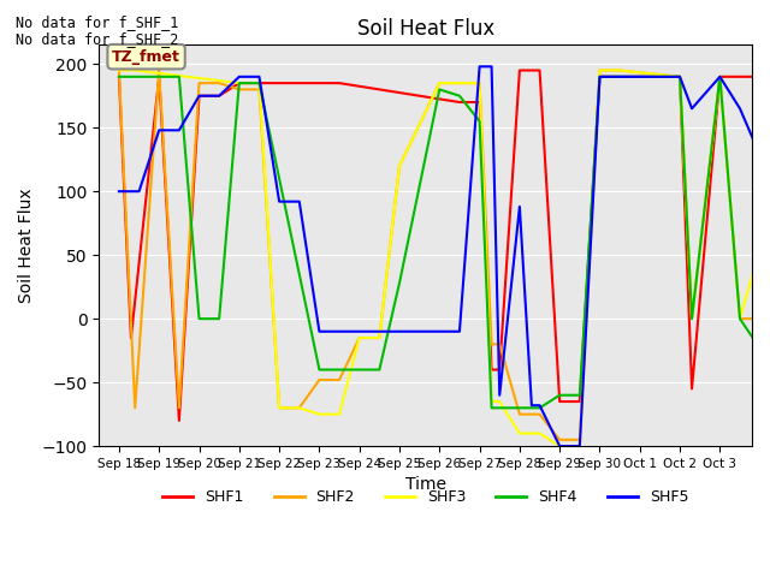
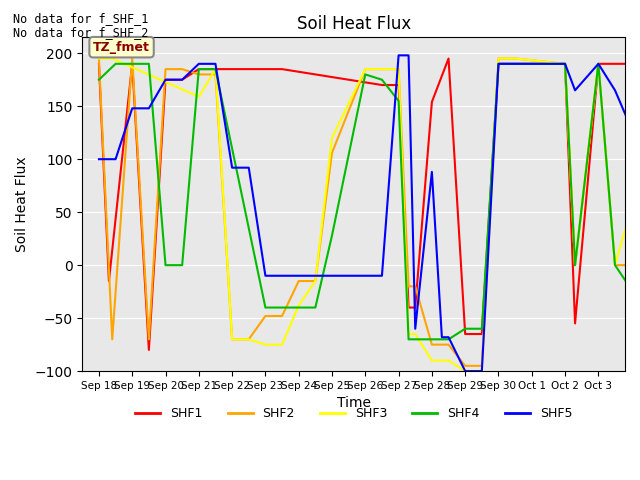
SHF4/Sep 18: 190 -> 175
SHF3/Sep 21: 185 -> 159
SHF3/Sep 24: -15 -> -38
SHF2/Sep 25: 120 -> 106
SHF1/Sep 28: 195 -> 154
